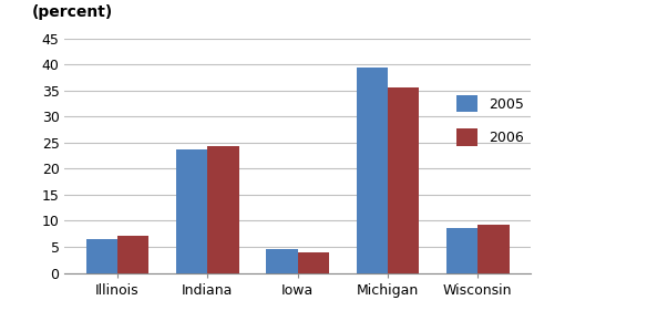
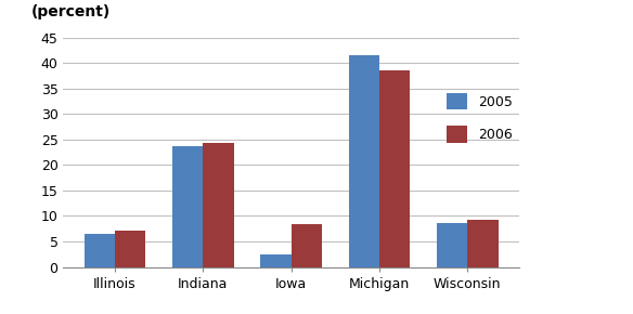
2005/Iowa: 4.5 -> 2.5
2006/Iowa: 4.0 -> 8.5
2005/Michigan: 39.4 -> 41.5
2006/Michigan: 35.5 -> 38.5
